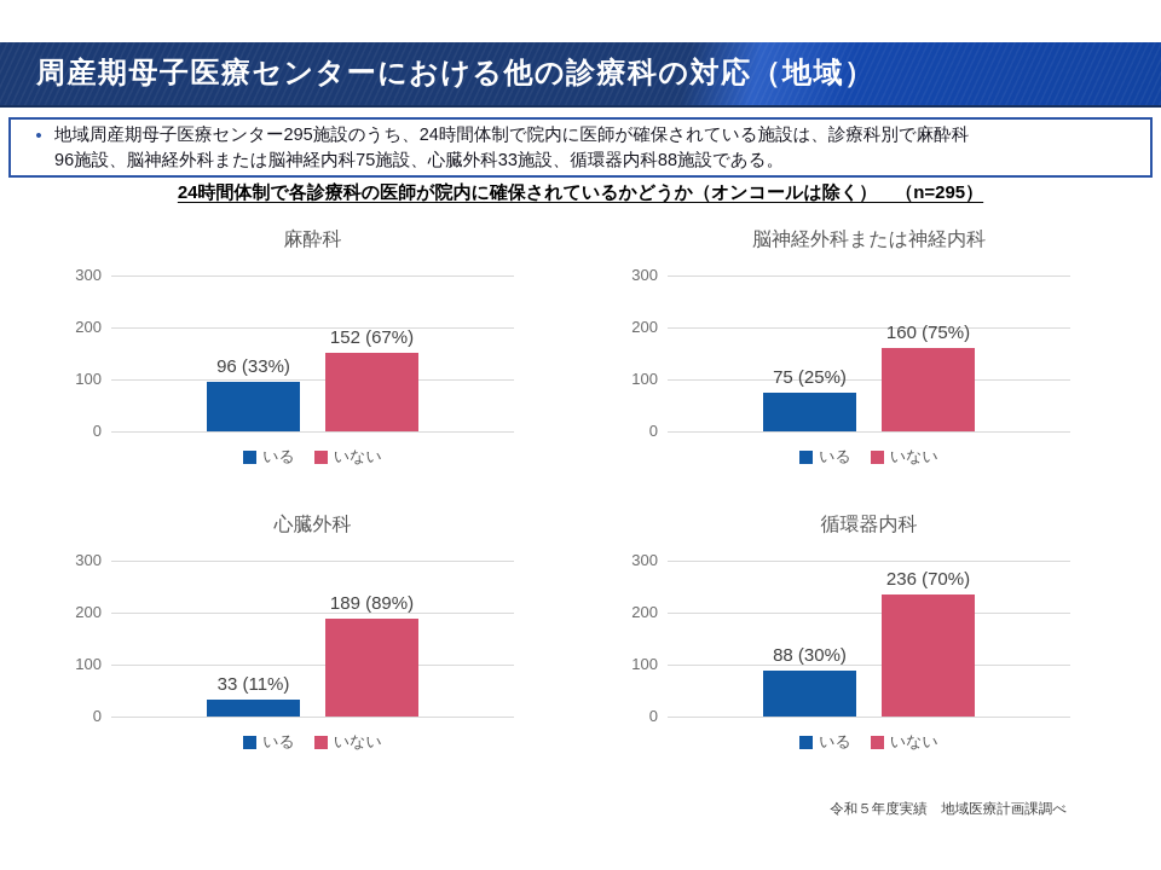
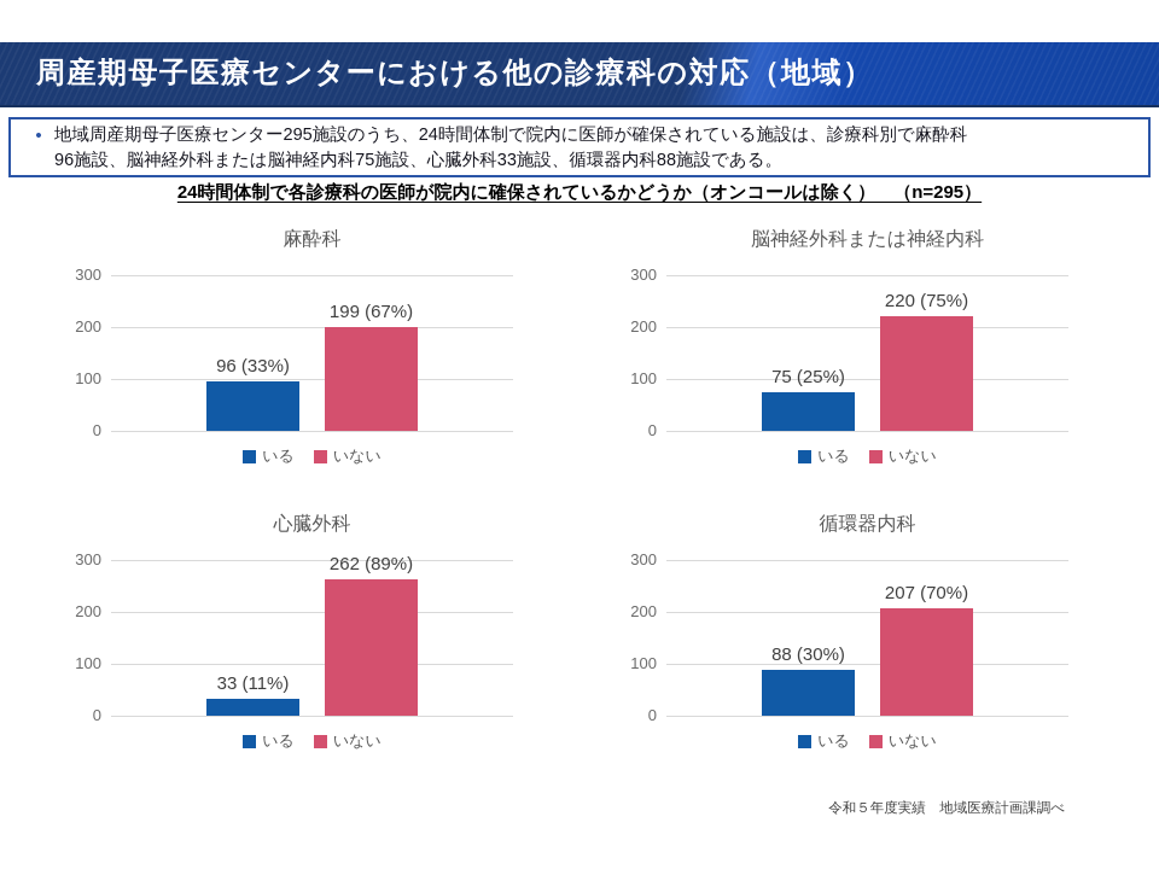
麻酔科/いない: 152 -> 199
脳神経外科または神経内科/いない: 160 -> 220
心臓外科/いない: 189 -> 262
循環器内科/いない: 236 -> 207
